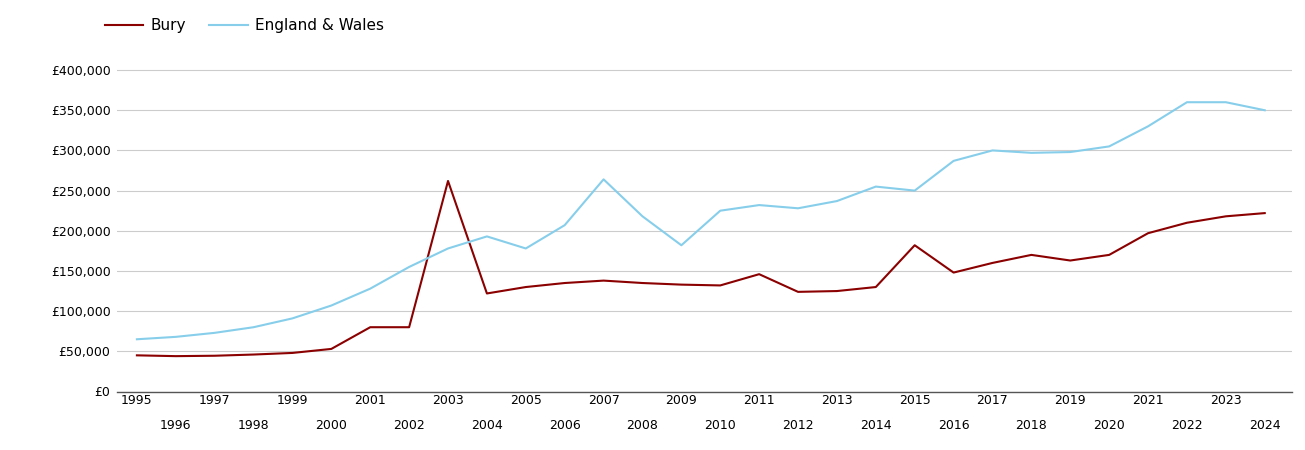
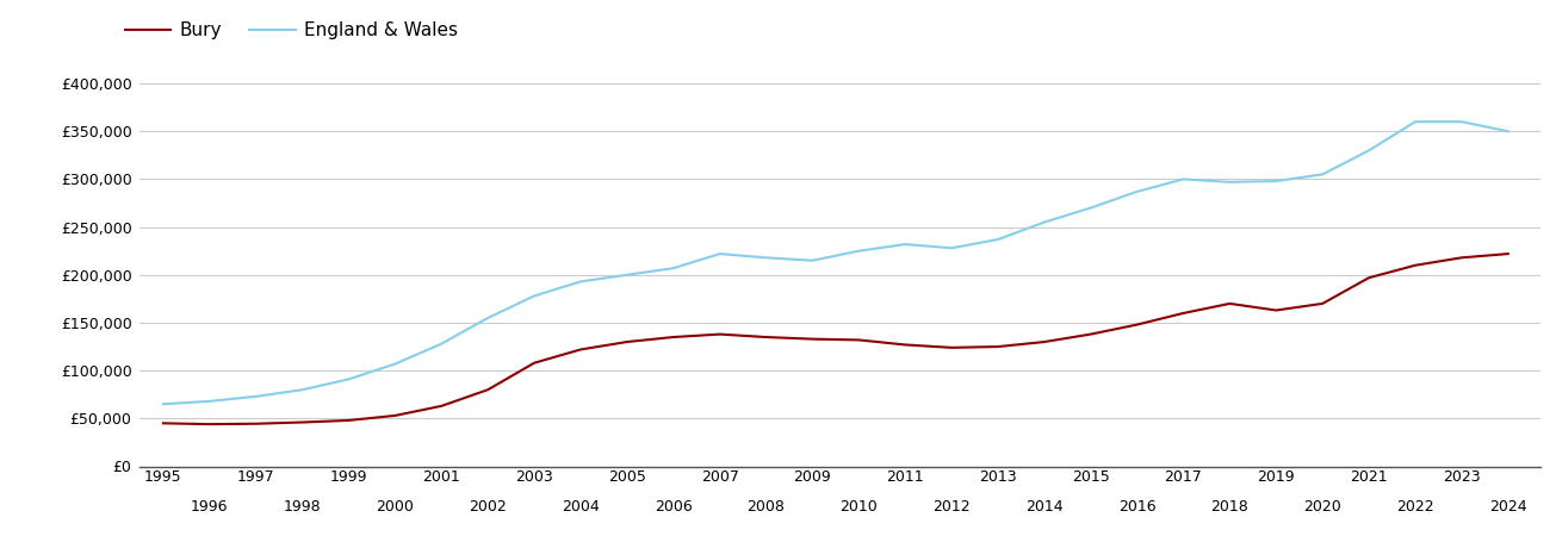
Bury/2001: £80,000 -> £63,000
Bury/2003: £262,000 -> £108,000
England & Wales/2005: £178,000 -> £200,000
England & Wales/2007: £264,000 -> £222,000
England & Wales/2009: £182,000 -> £215,000
Bury/2011: £146,000 -> £127,000
Bury/2015: £182,000 -> £138,000
England & Wales/2015: £250,000 -> £270,000
